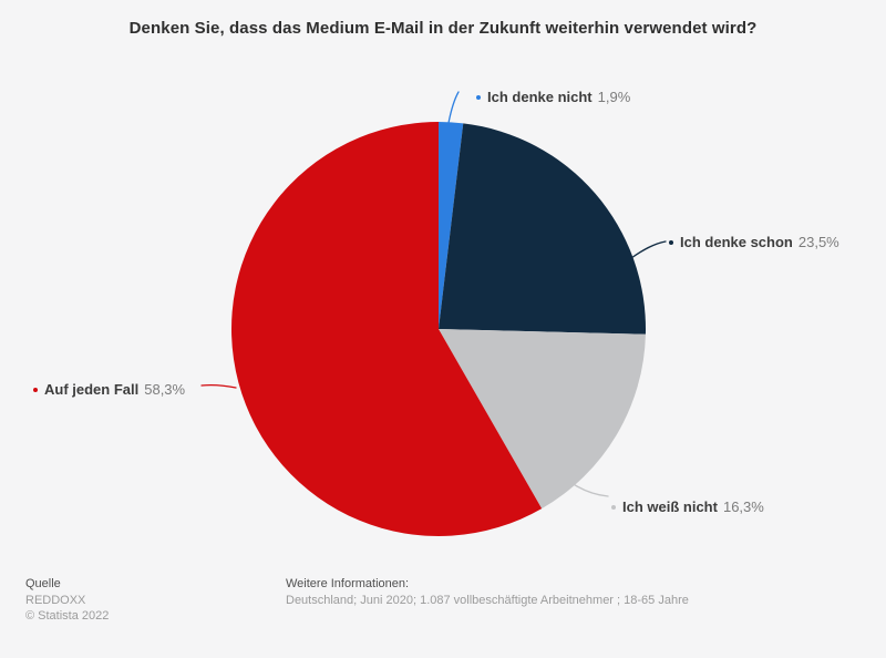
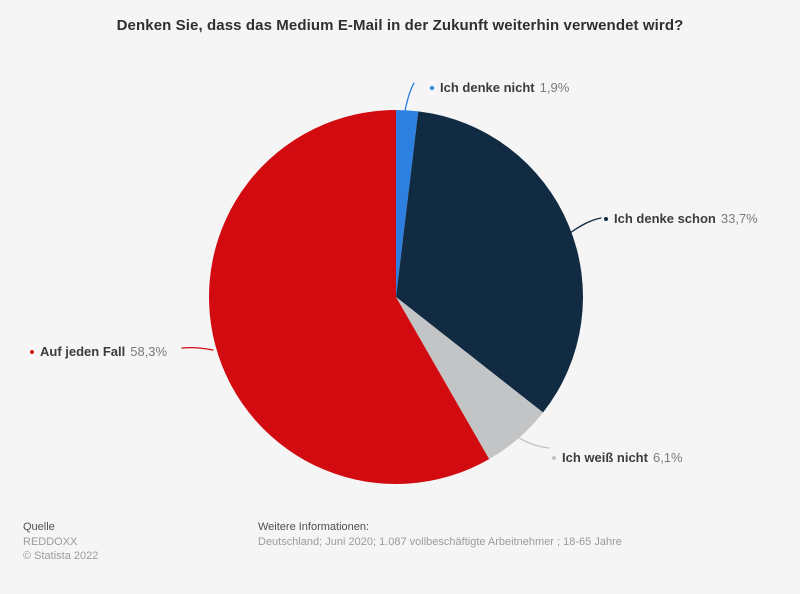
Ich denke schon: 23,5% -> 33,7%
Ich weiß nicht: 16,3% -> 6,1%
